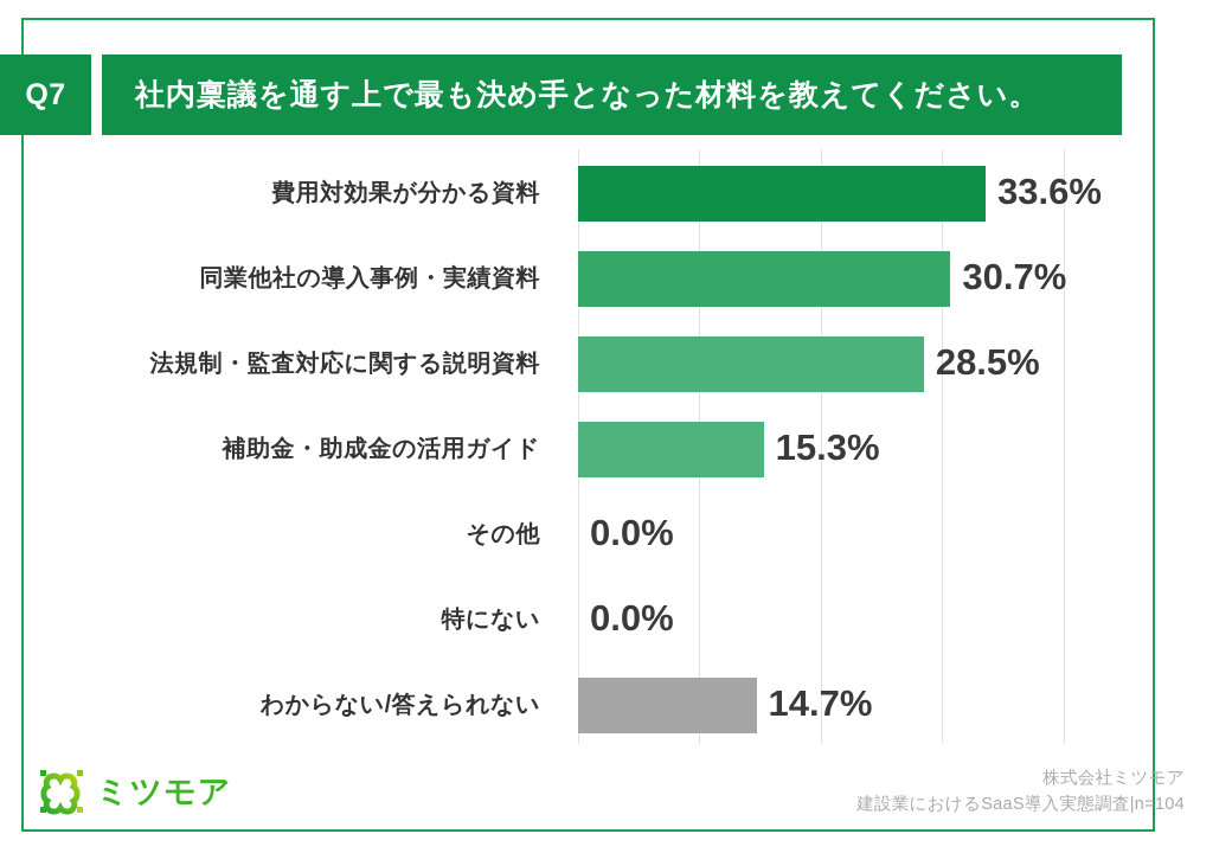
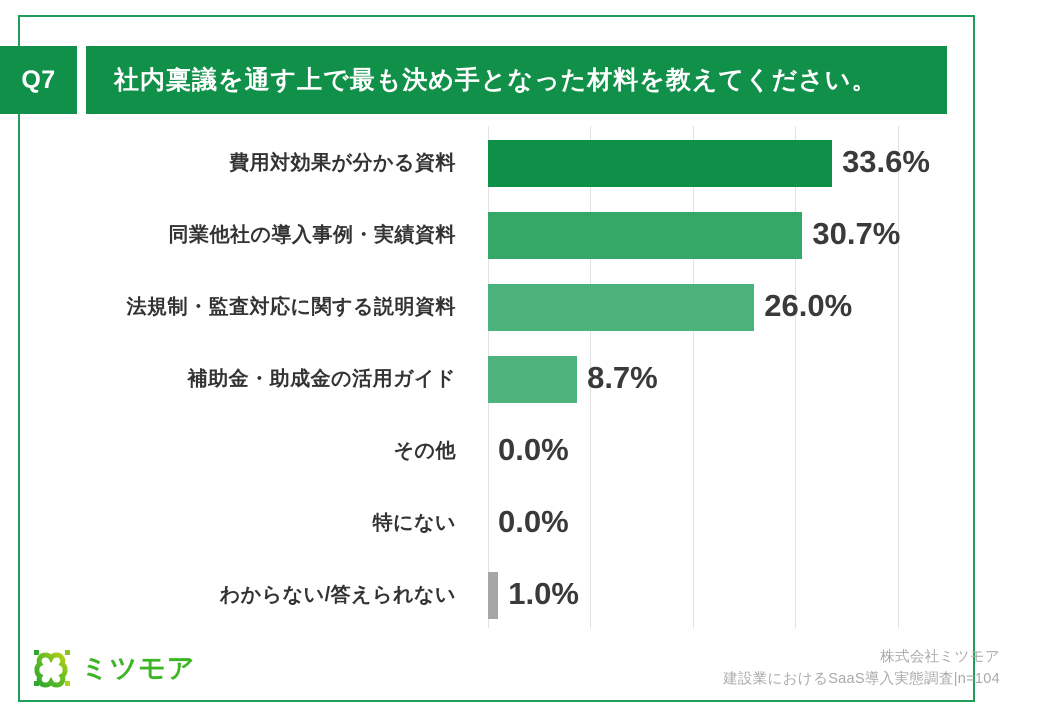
法規制・監査対応に関する説明資料: 28.5% -> 26.0%
補助金・助成金の活用ガイド: 15.3% -> 8.7%
わからない/答えられない: 14.7% -> 1.0%
